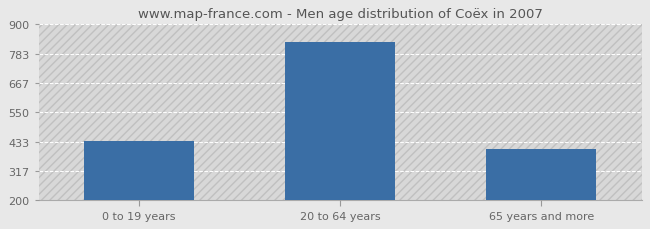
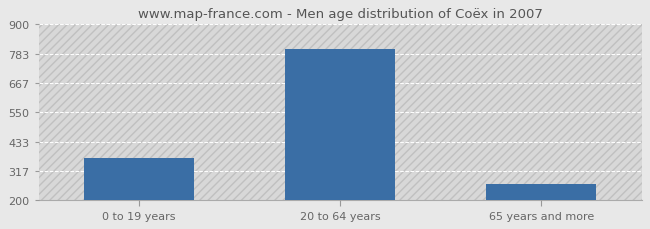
0 to 19 years: 435 -> 370
20 to 64 years: 830 -> 800
65 years and more: 405 -> 263
